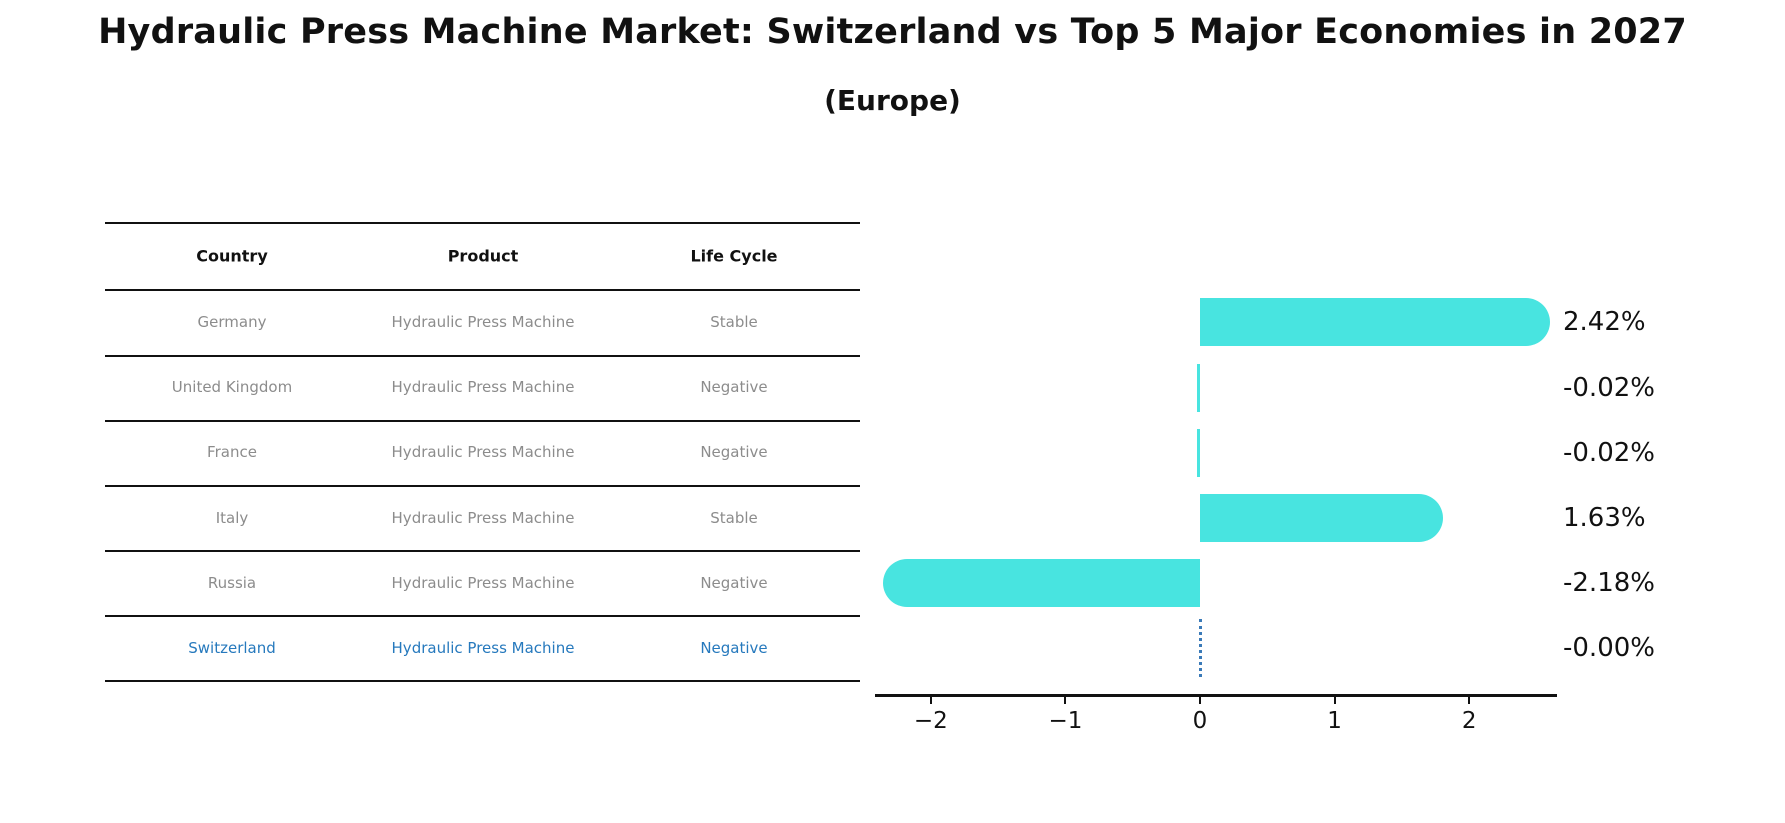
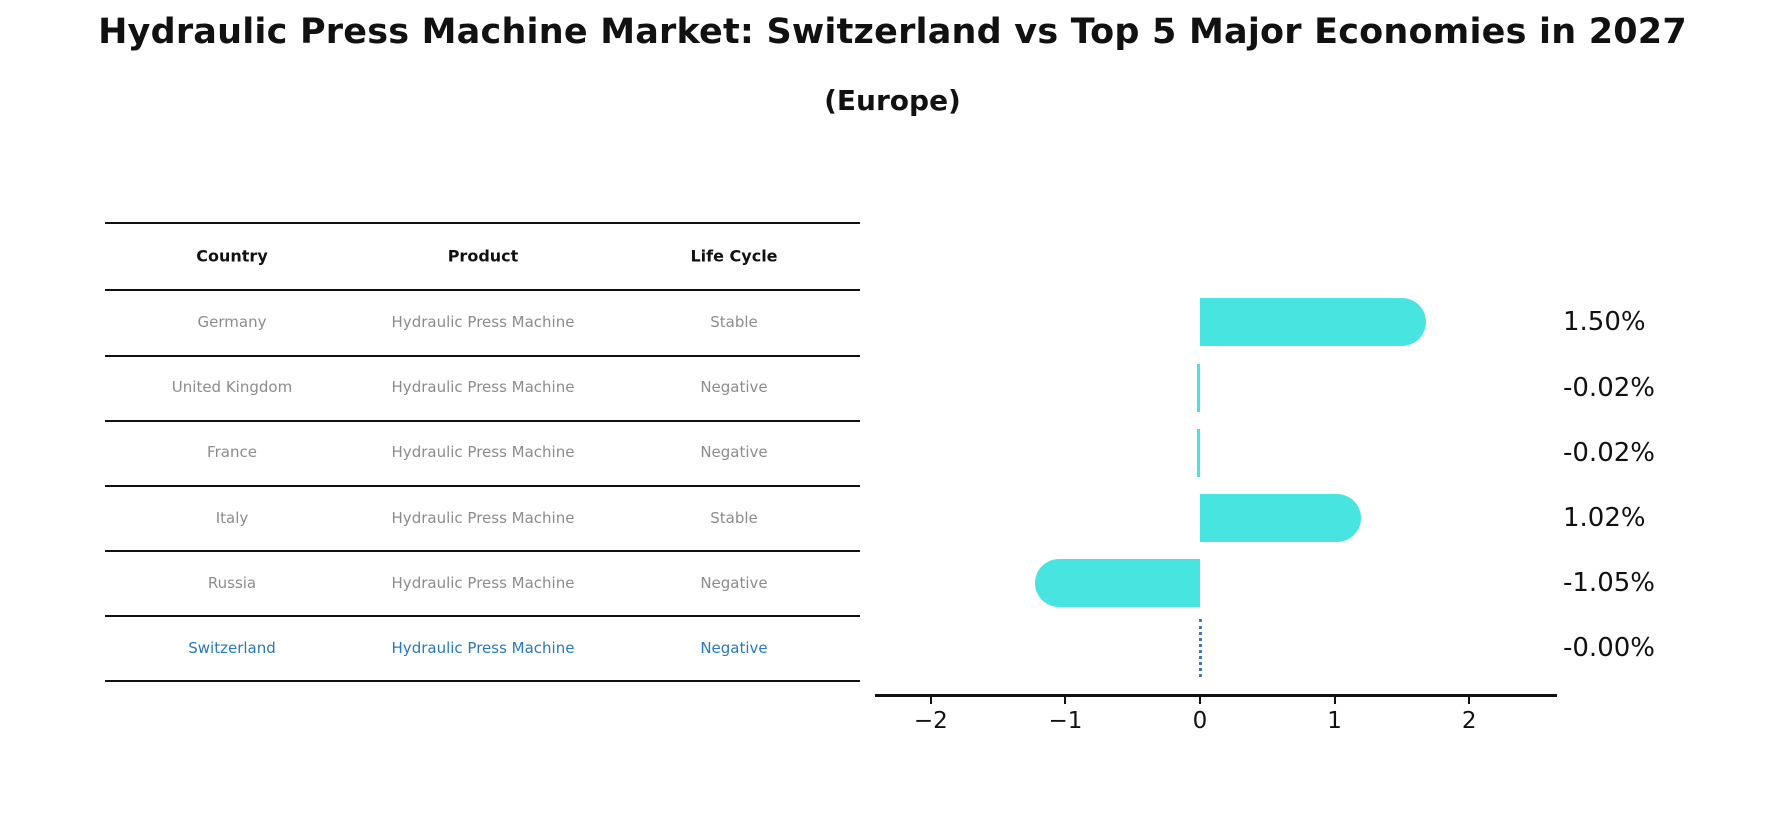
Germany: 2.42% -> 1.50%
Italy: 1.63% -> 1.02%
Russia: -2.18% -> -1.05%
